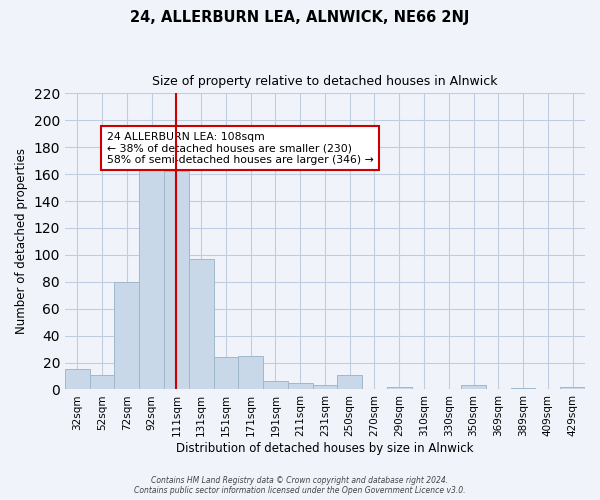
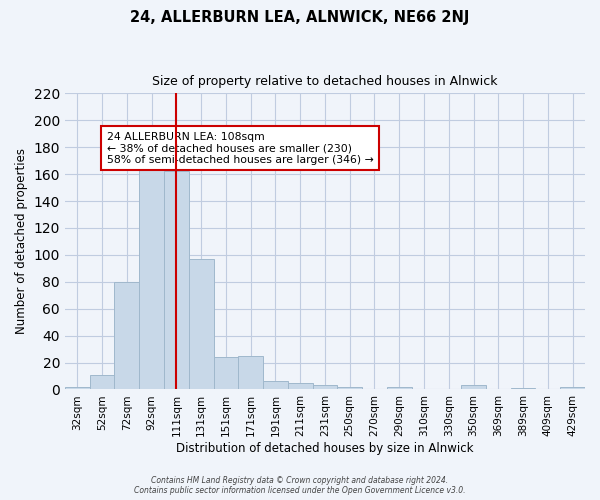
32sqm: 15 -> 2
250sqm: 11 -> 2
